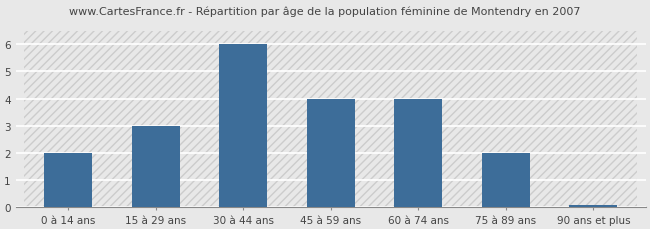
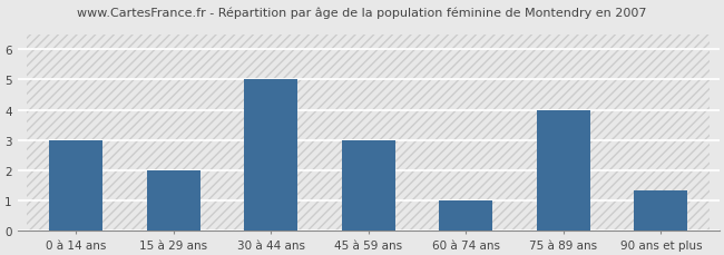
0 à 14 ans: 2.00 -> 3.00
15 à 29 ans: 3.00 -> 2.00
30 à 44 ans: 6.00 -> 5.00
45 à 59 ans: 4.00 -> 3.00
60 à 74 ans: 4.00 -> 1.00
75 à 89 ans: 2.00 -> 4.00
90 ans et plus: 0.07 -> 1.35
